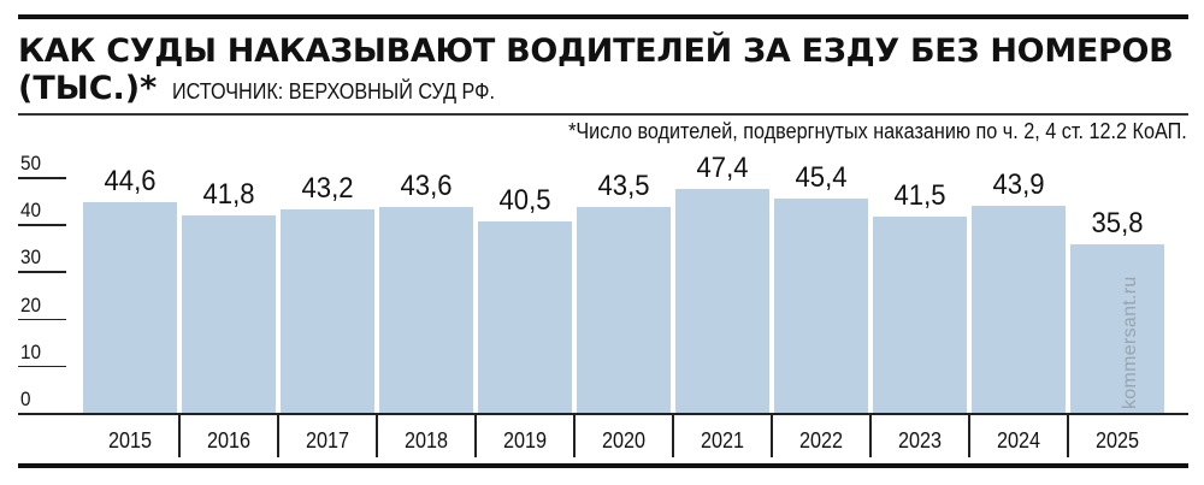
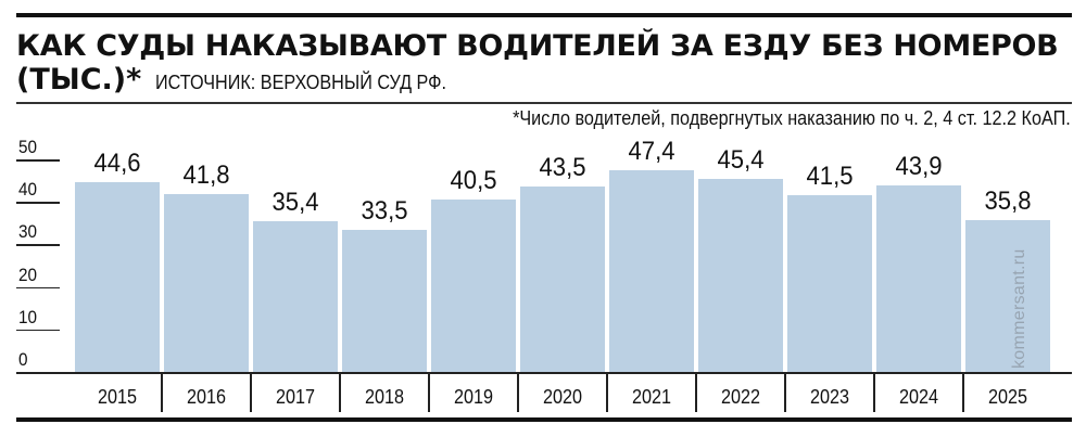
2017: 43,2 -> 35,4
2018: 43,6 -> 33,5
